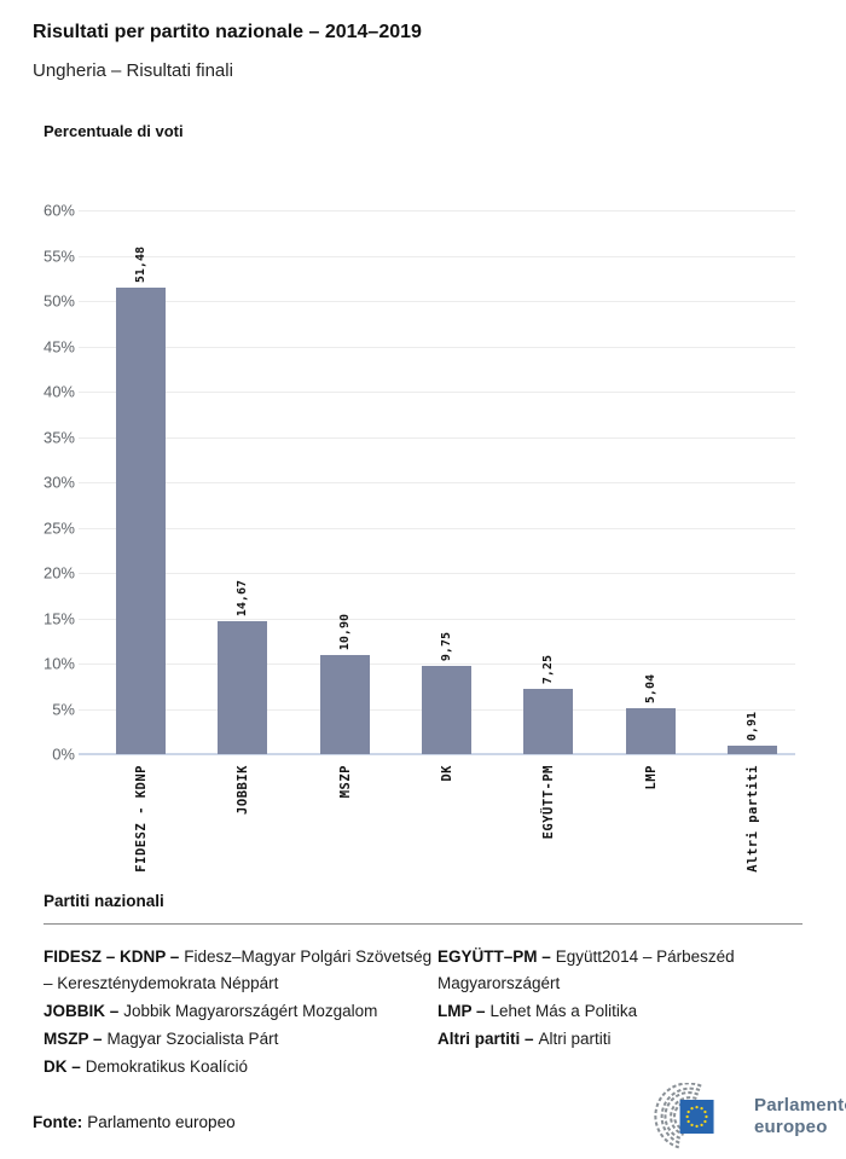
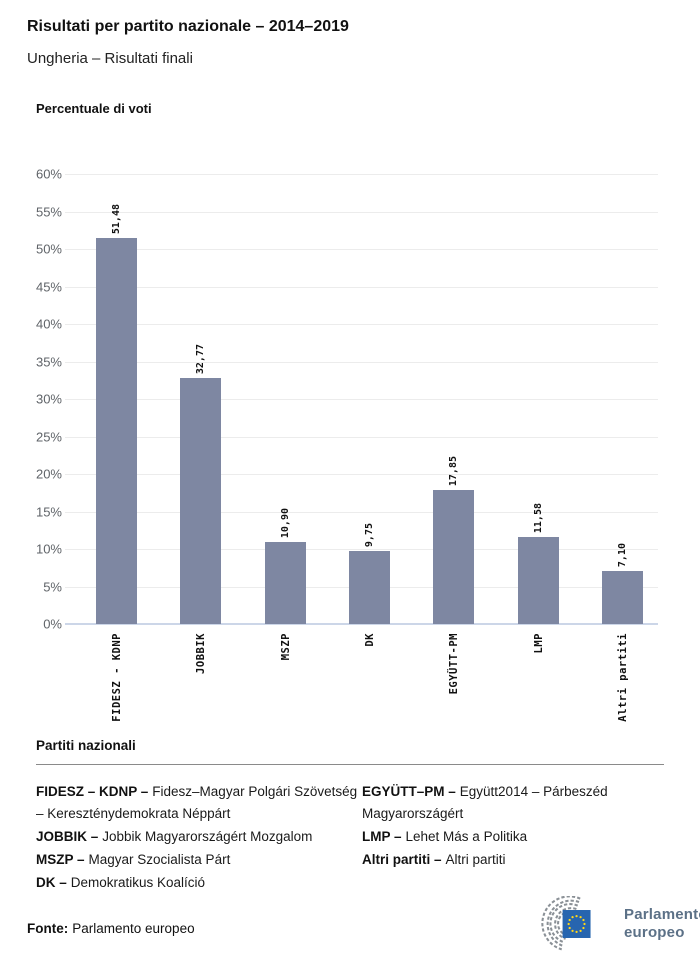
JOBBIK: 14,67 -> 32,77
EGYÜTT-PM: 7,25 -> 17,85
LMP: 5,04 -> 11,58
Altri partiti: 0,91 -> 7,10
